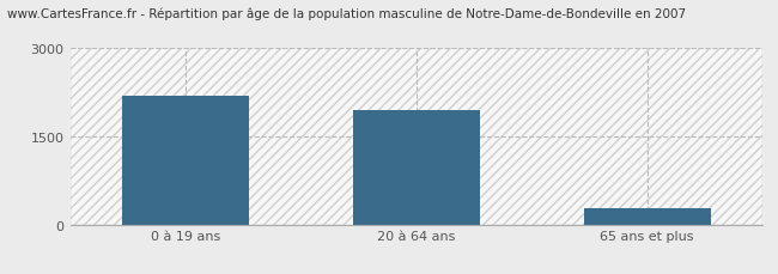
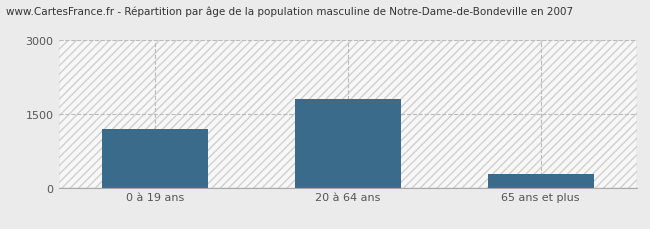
0 à 19 ans: 2200 -> 1200
20 à 64 ans: 1950 -> 1800
